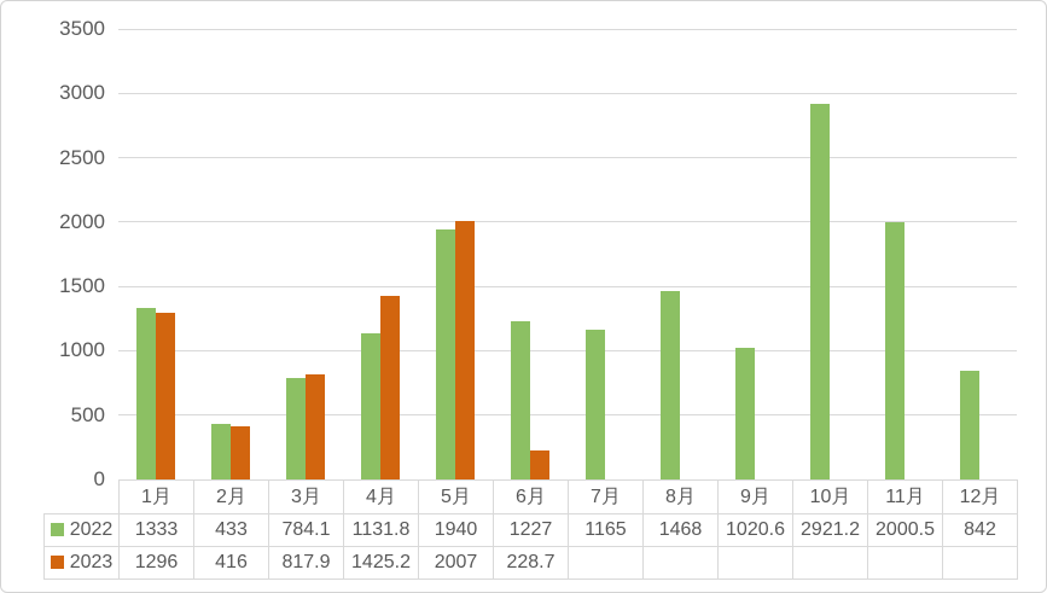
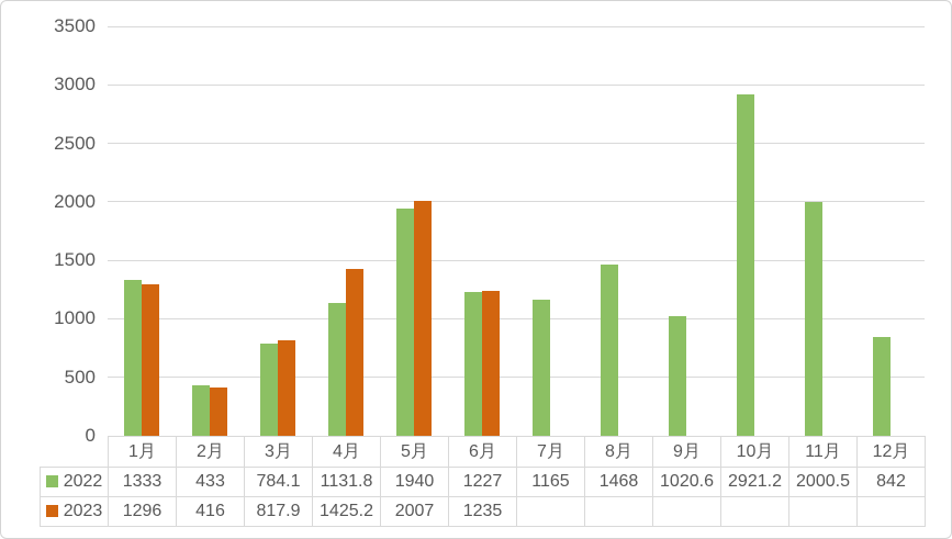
2023/6月: 228.7 -> 1235
